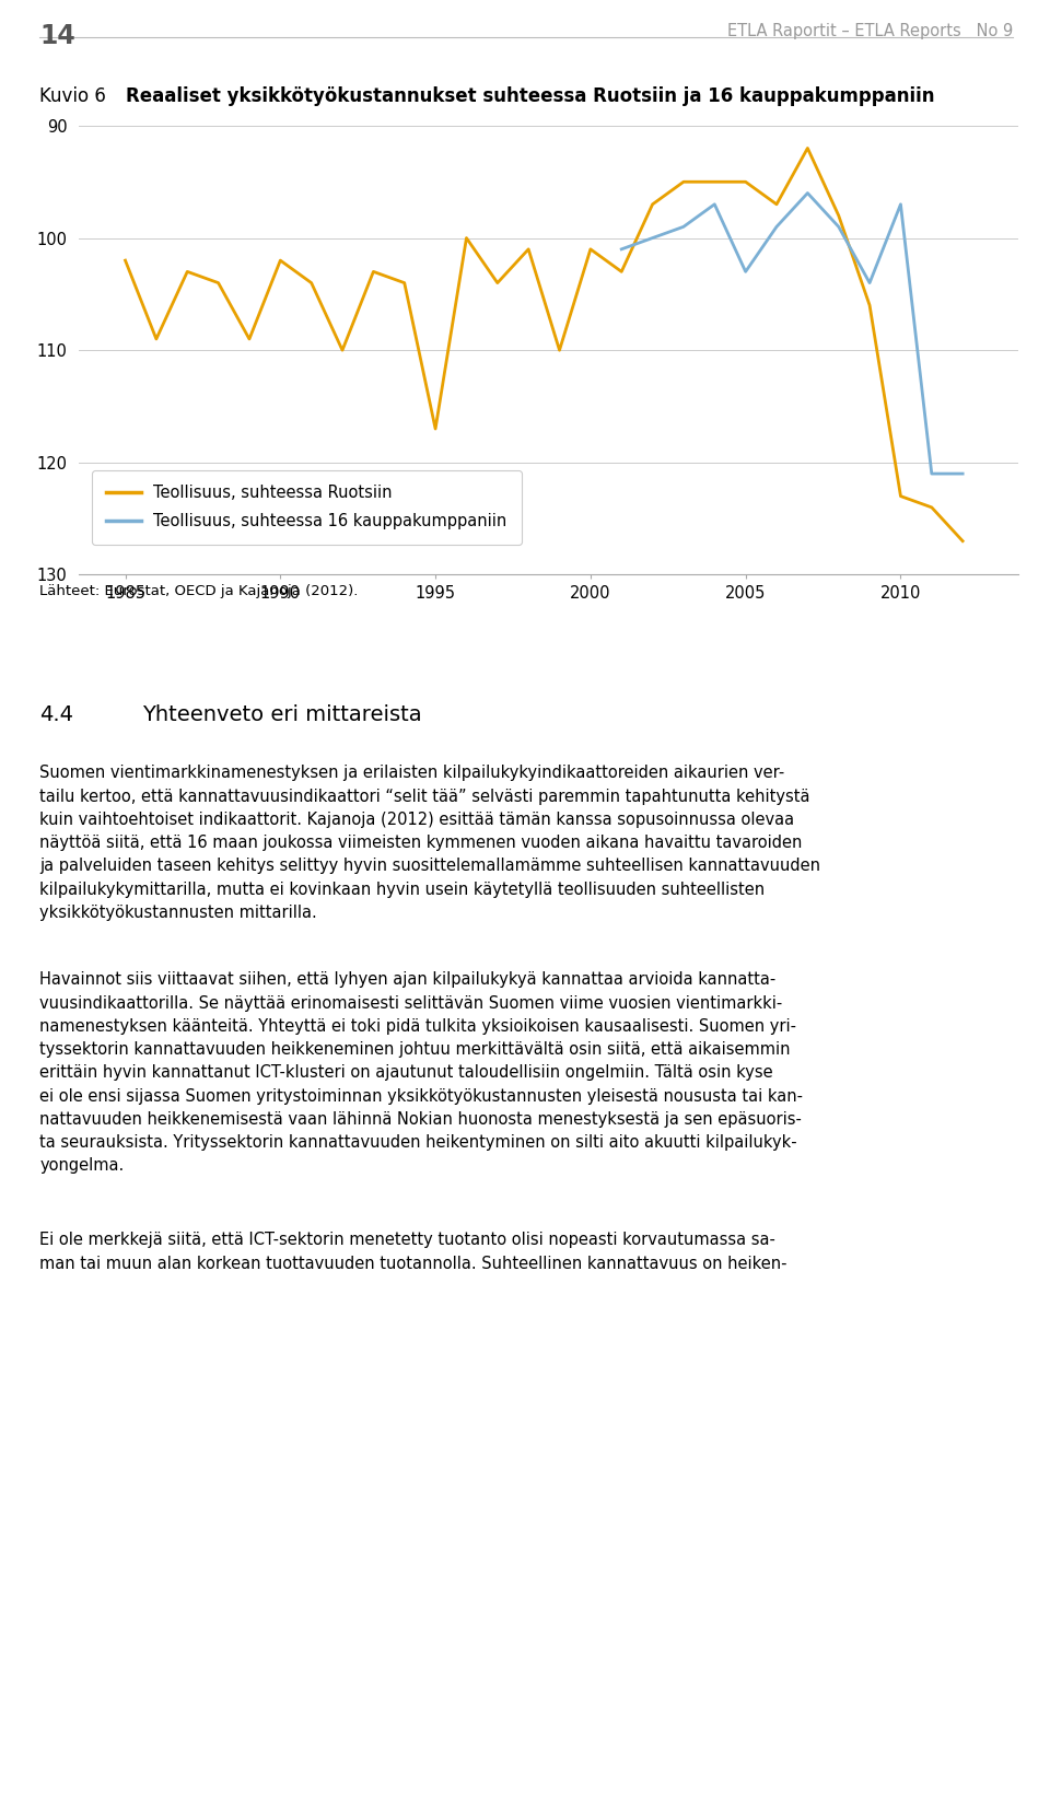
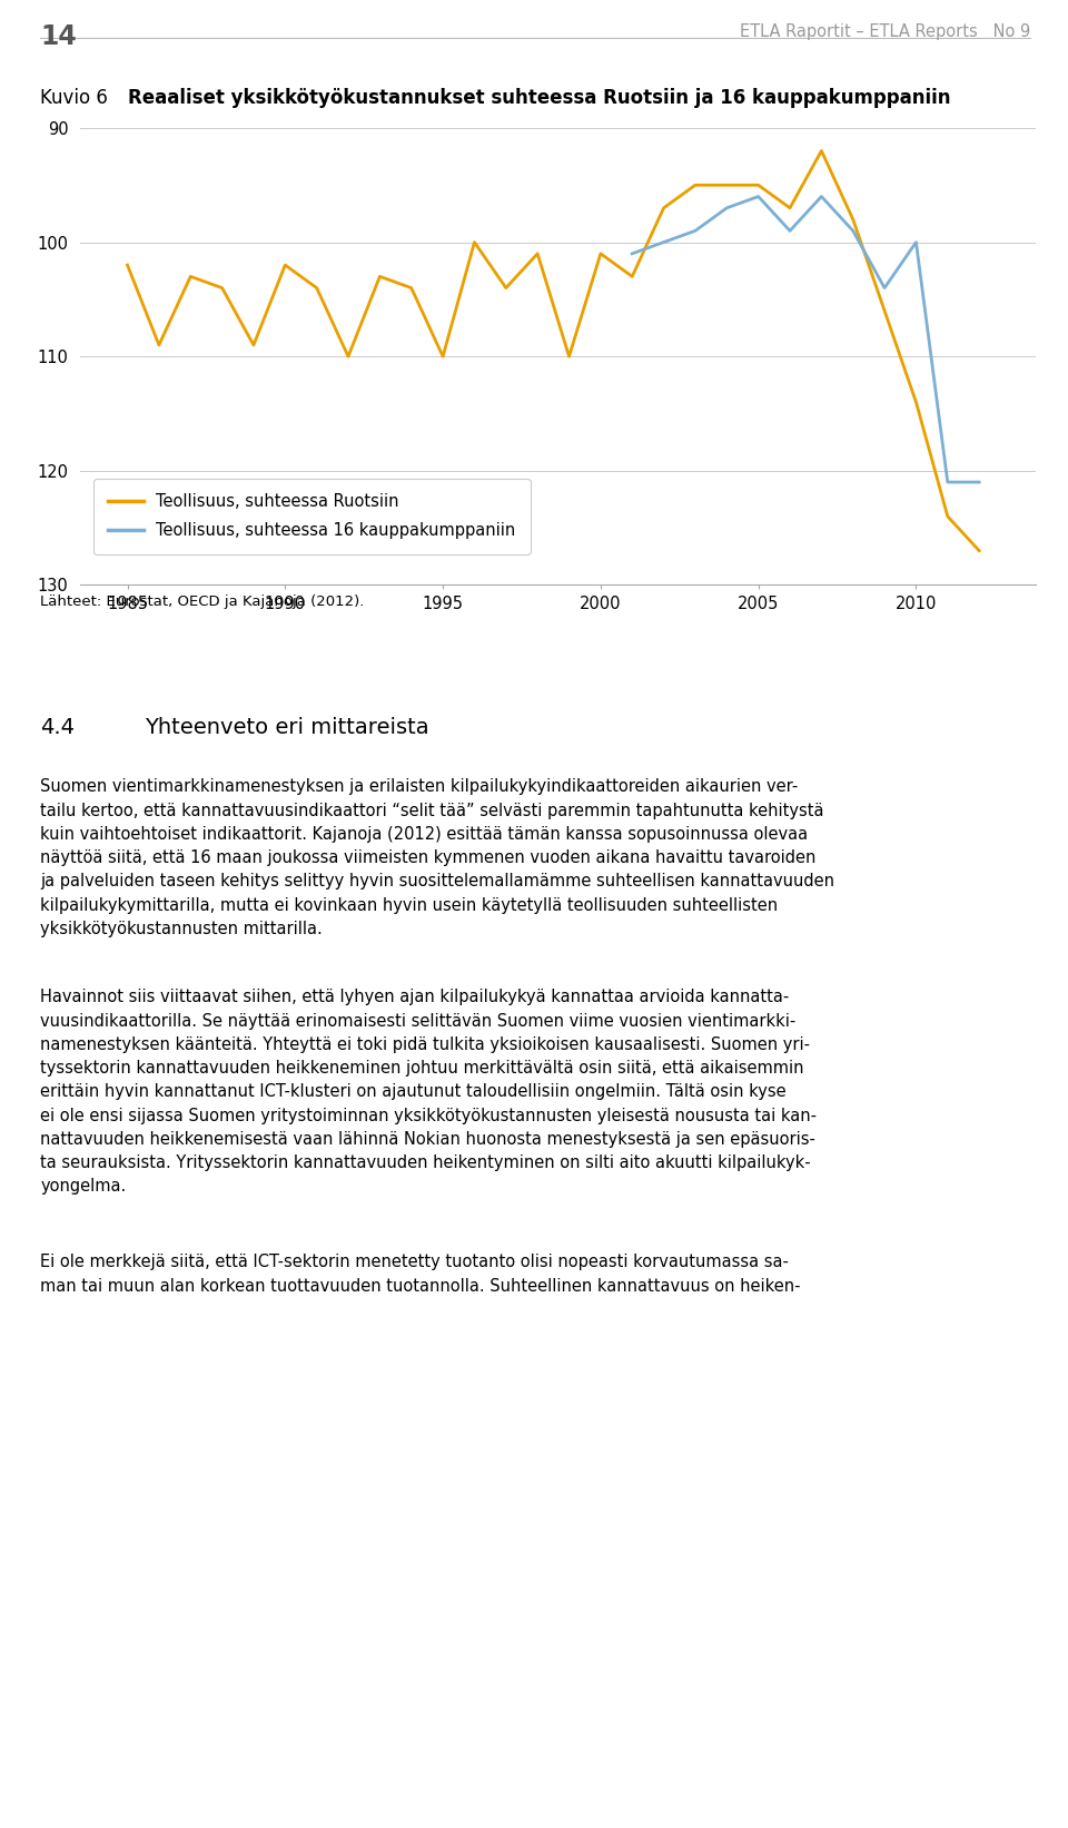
Teollisuus, suhteessa Ruotsiin/1995: 117 -> 110
Teollisuus, suhteessa 16 kauppakumppaniin/2005: 103 -> 96
Teollisuus, suhteessa Ruotsiin/2010: 123 -> 114
Teollisuus, suhteessa 16 kauppakumppaniin/2010: 97 -> 100
